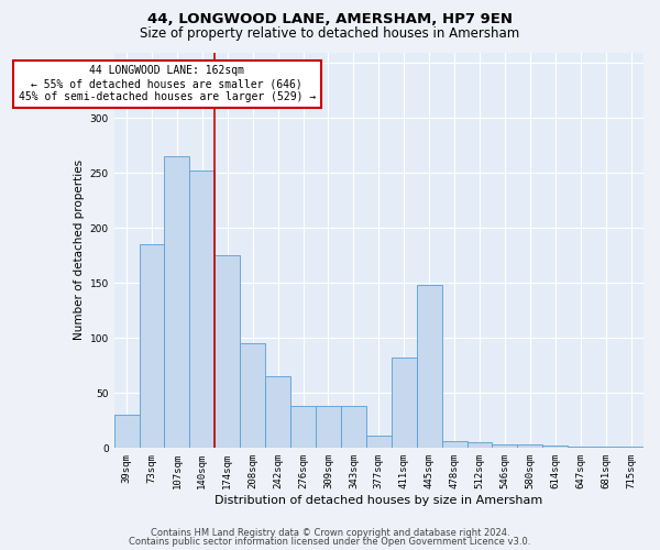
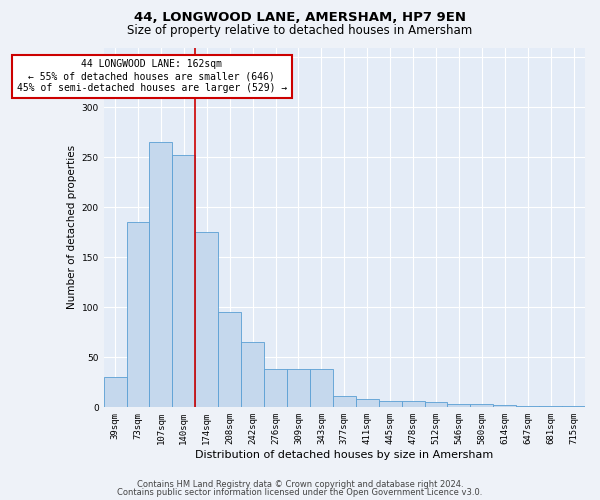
411sqm: 82 -> 8
445sqm: 148 -> 6
